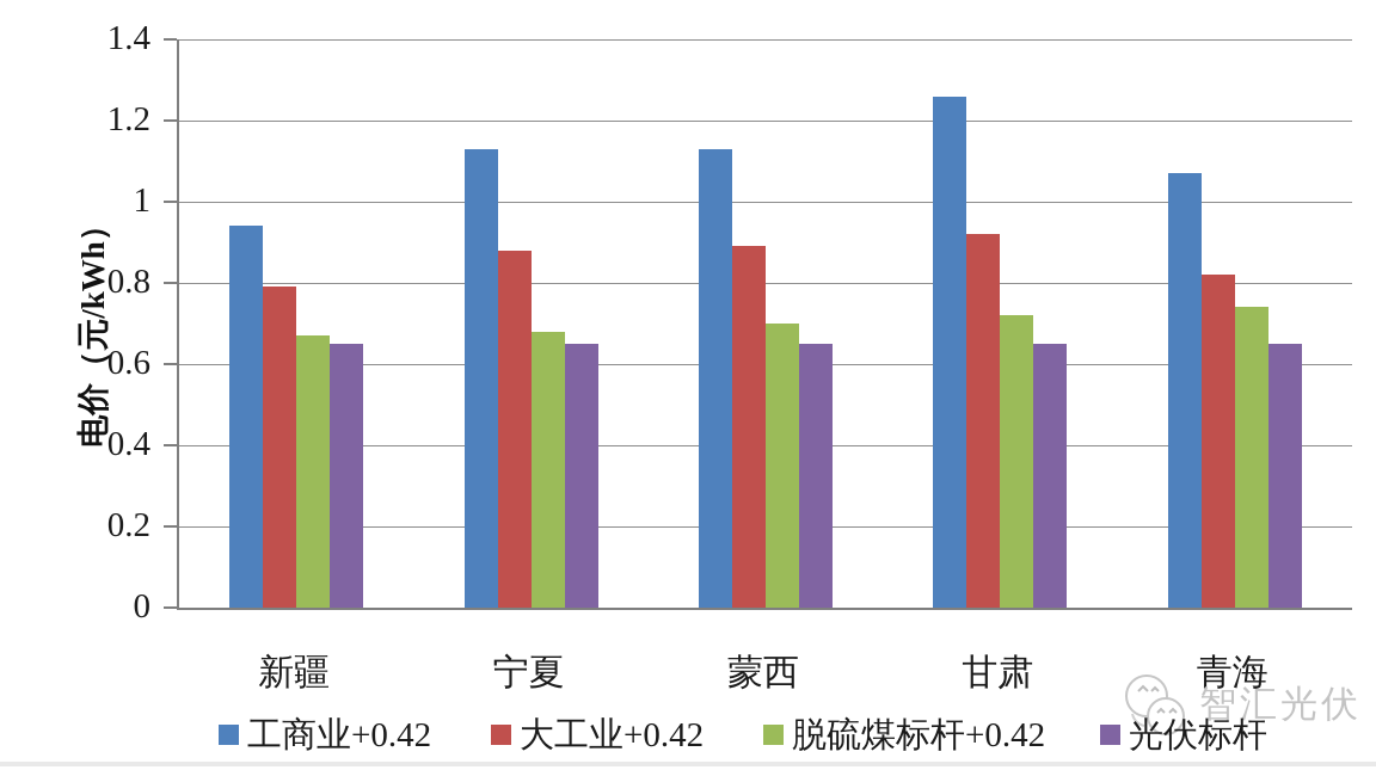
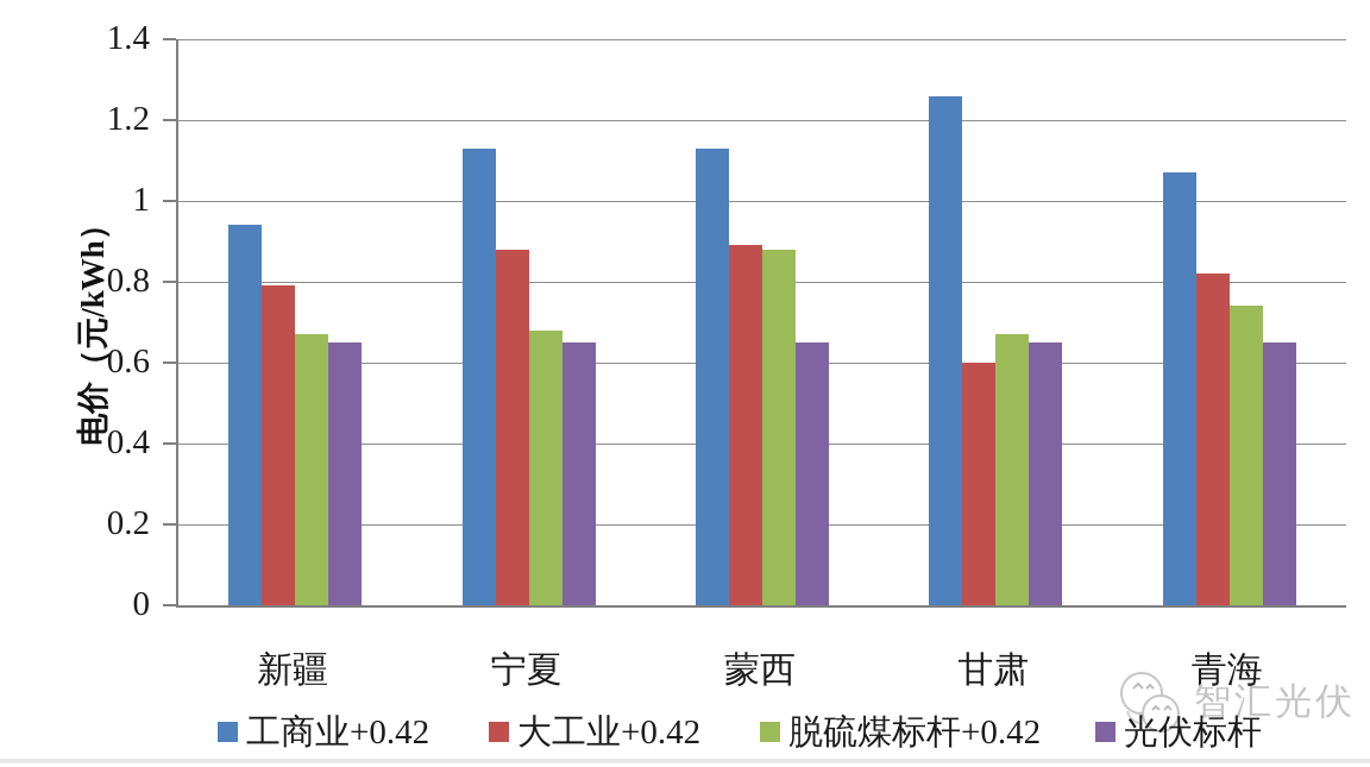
脱硫煤标杆+0.42/蒙西: 0.70 -> 0.88
大工业+0.42/甘肃: 0.92 -> 0.60
脱硫煤标杆+0.42/甘肃: 0.72 -> 0.67
